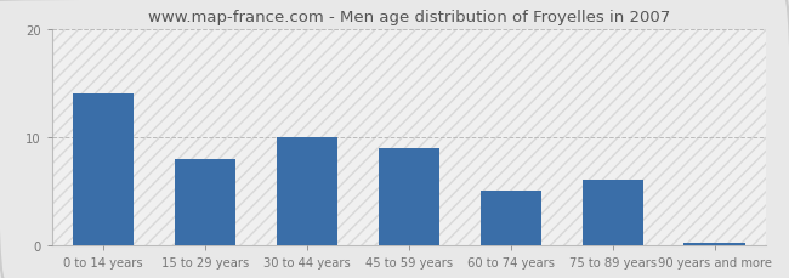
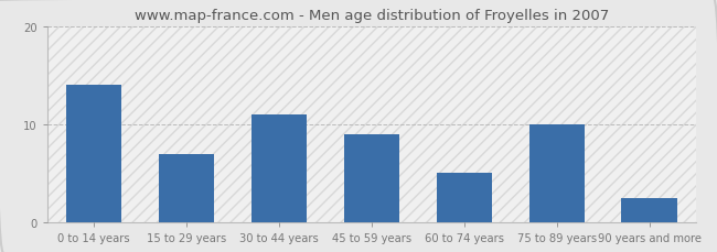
15 to 29 years: 8.0 -> 7.0
30 to 44 years: 10.0 -> 11.0
75 to 89 years: 6.0 -> 10.0
90 years and more: 0.2 -> 2.4
